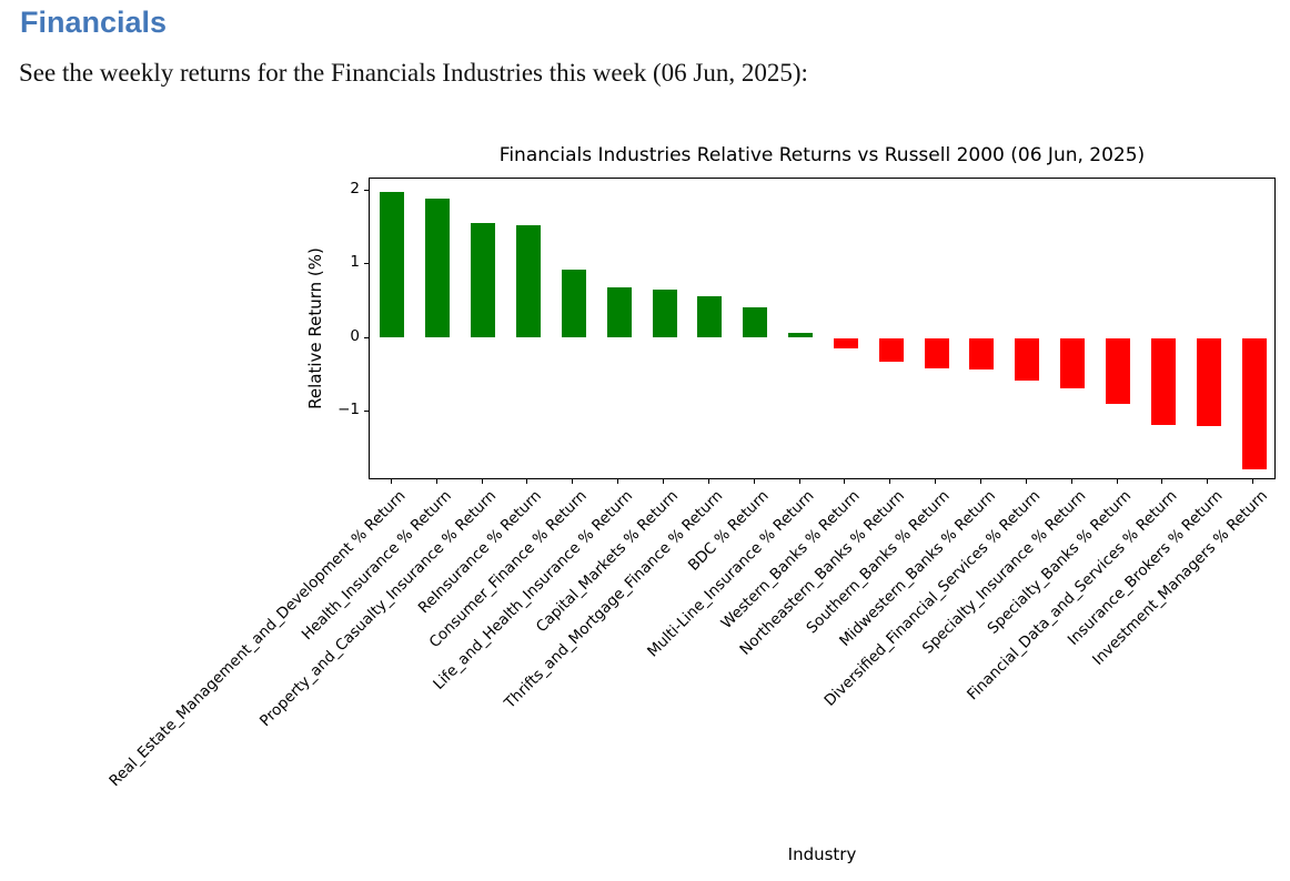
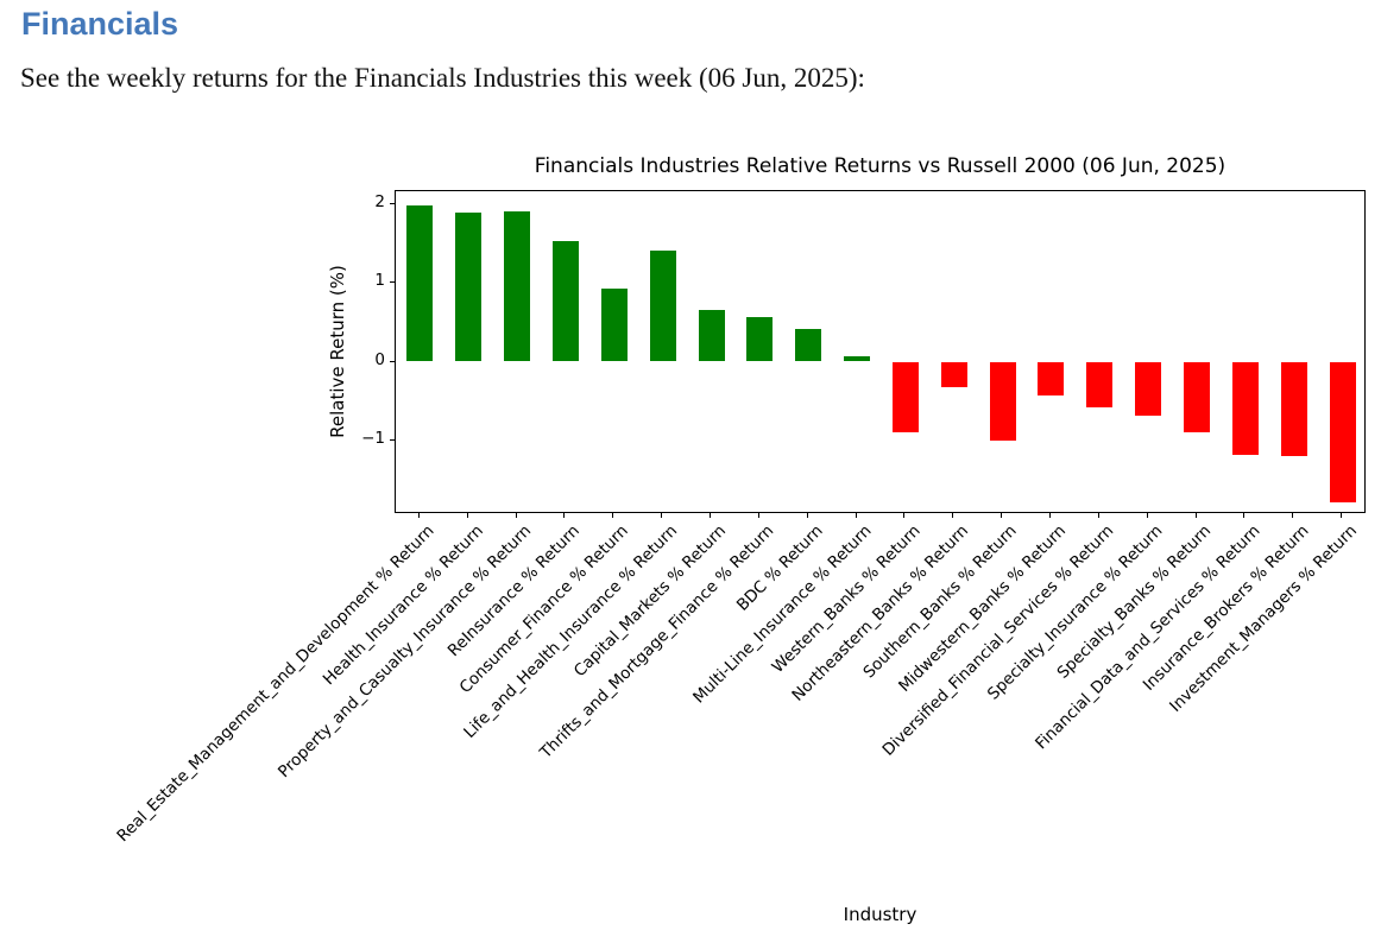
Property_and_Casualty_Insurance % Return: 1.6 -> 1.9
Life_and_Health_Insurance % Return: 0.7 -> 1.4
Western_Banks % Return: -0.1 -> -0.9
Southern_Banks % Return: -0.4 -> -1.0
